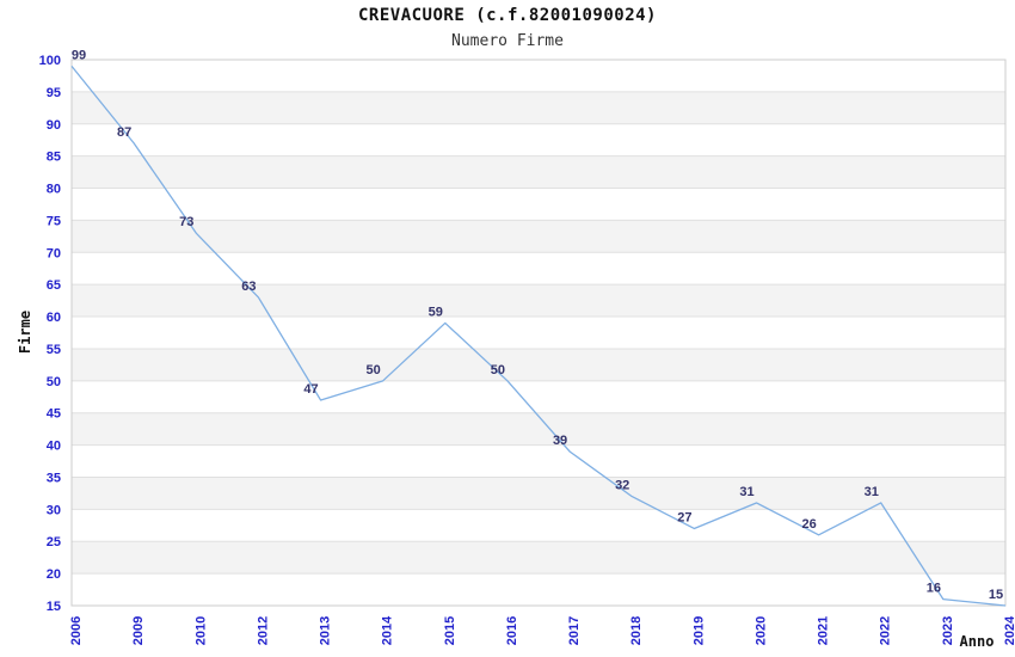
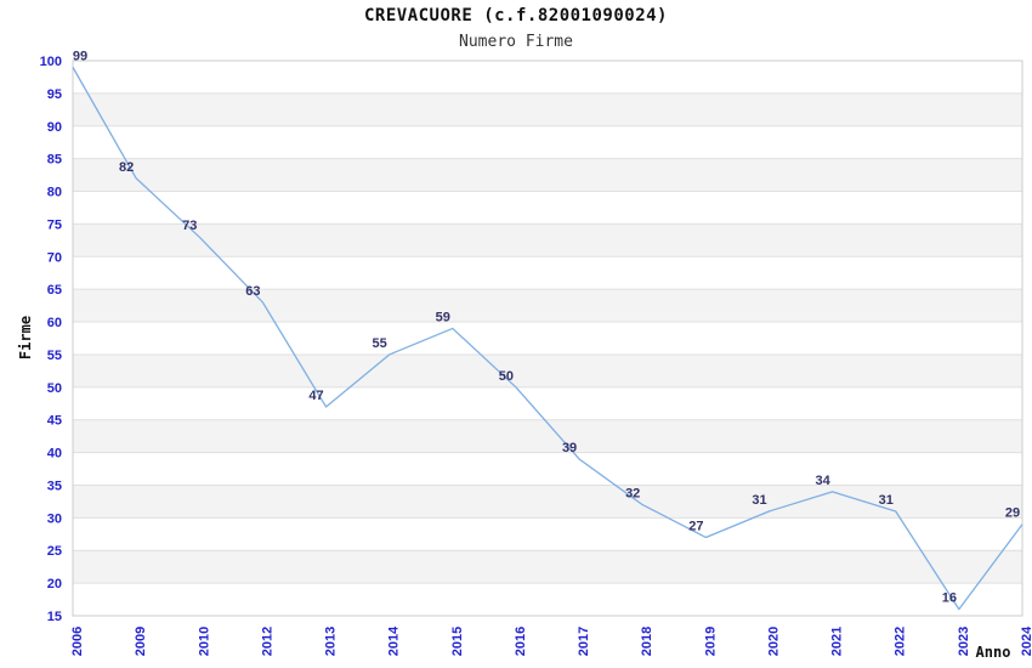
2009: 87 -> 82
2014: 50 -> 55
2021: 26 -> 34
2024: 15 -> 29
